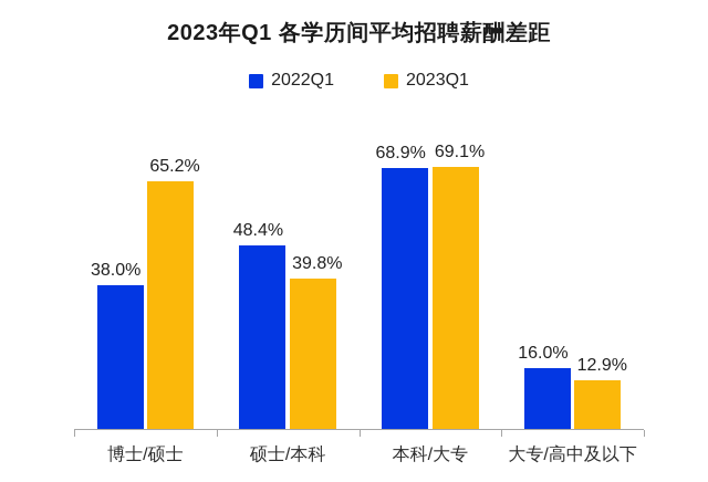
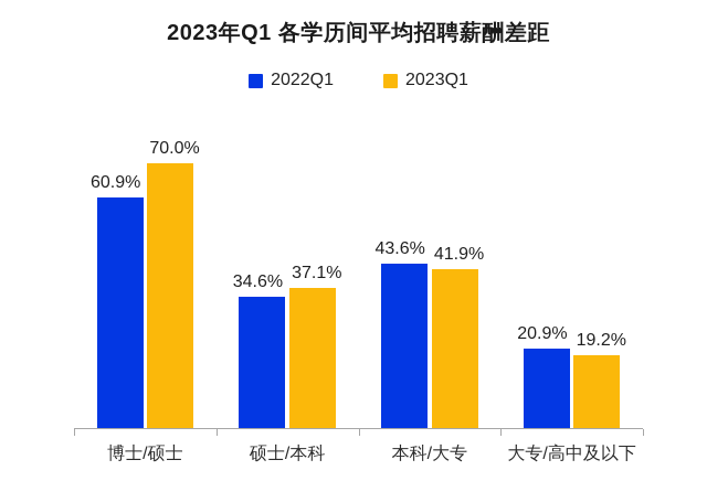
2022Q1/博士/硕士: 38.0% -> 60.9%
2023Q1/博士/硕士: 65.2% -> 70.0%
2022Q1/硕士/本科: 48.4% -> 34.6%
2023Q1/硕士/本科: 39.8% -> 37.1%
2022Q1/本科/大专: 68.9% -> 43.6%
2023Q1/本科/大专: 69.1% -> 41.9%
2022Q1/大专/高中及以下: 16.0% -> 20.9%
2023Q1/大专/高中及以下: 12.9% -> 19.2%
